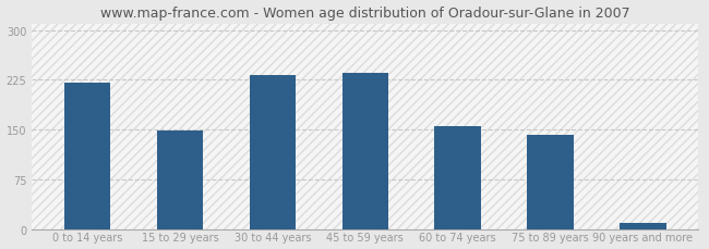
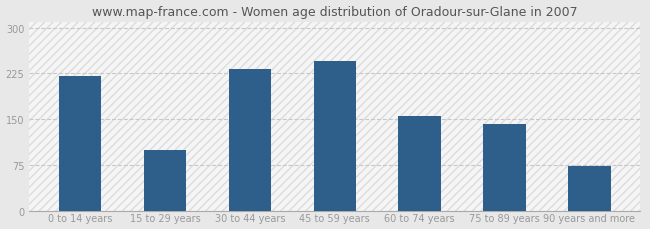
15 to 29 years: 149 -> 100
45 to 59 years: 235 -> 246
90 years and more: 10 -> 74
